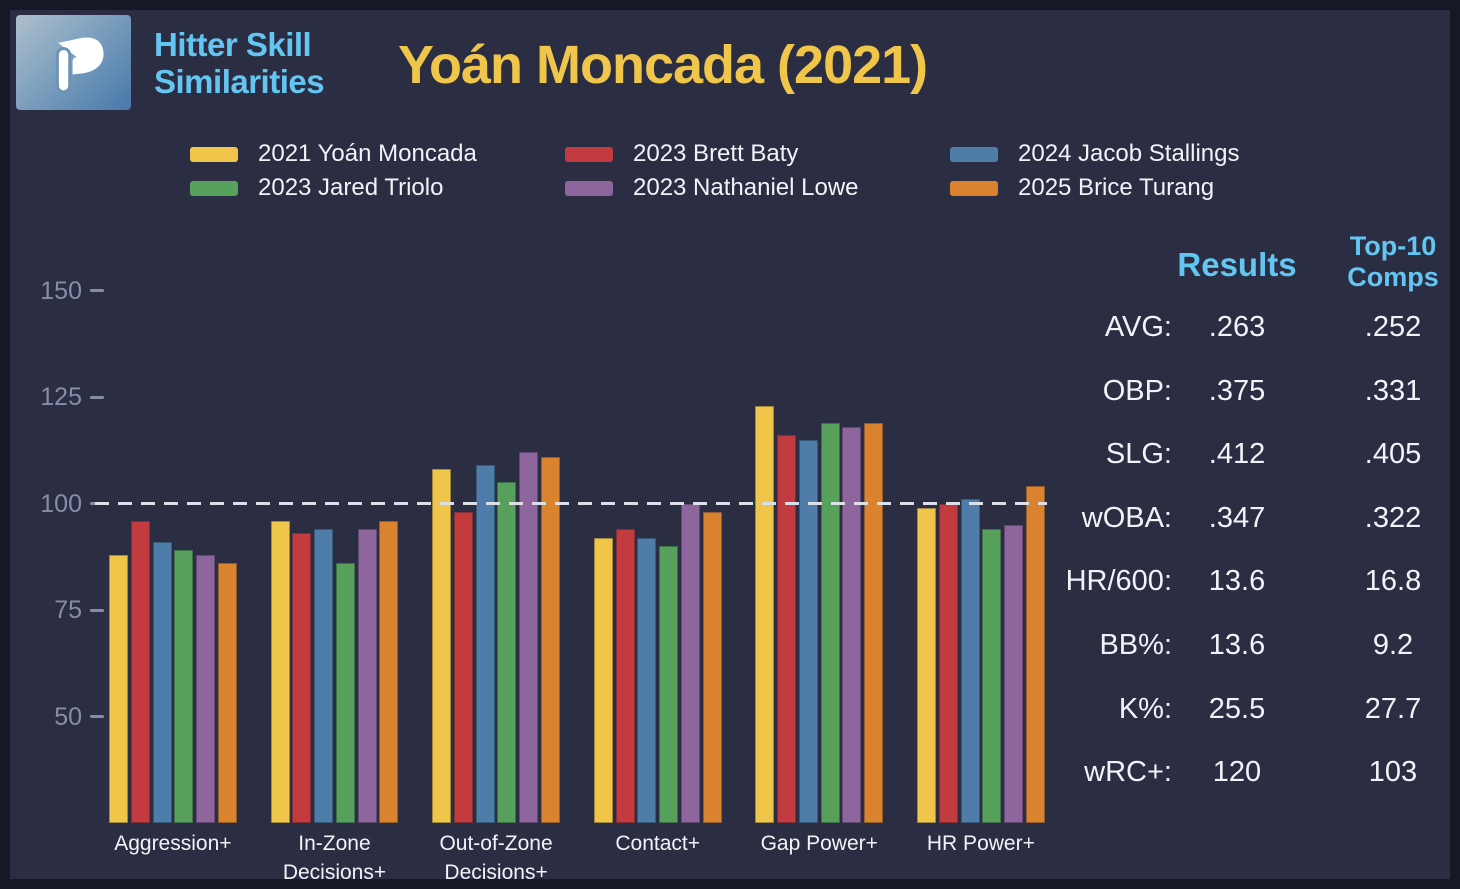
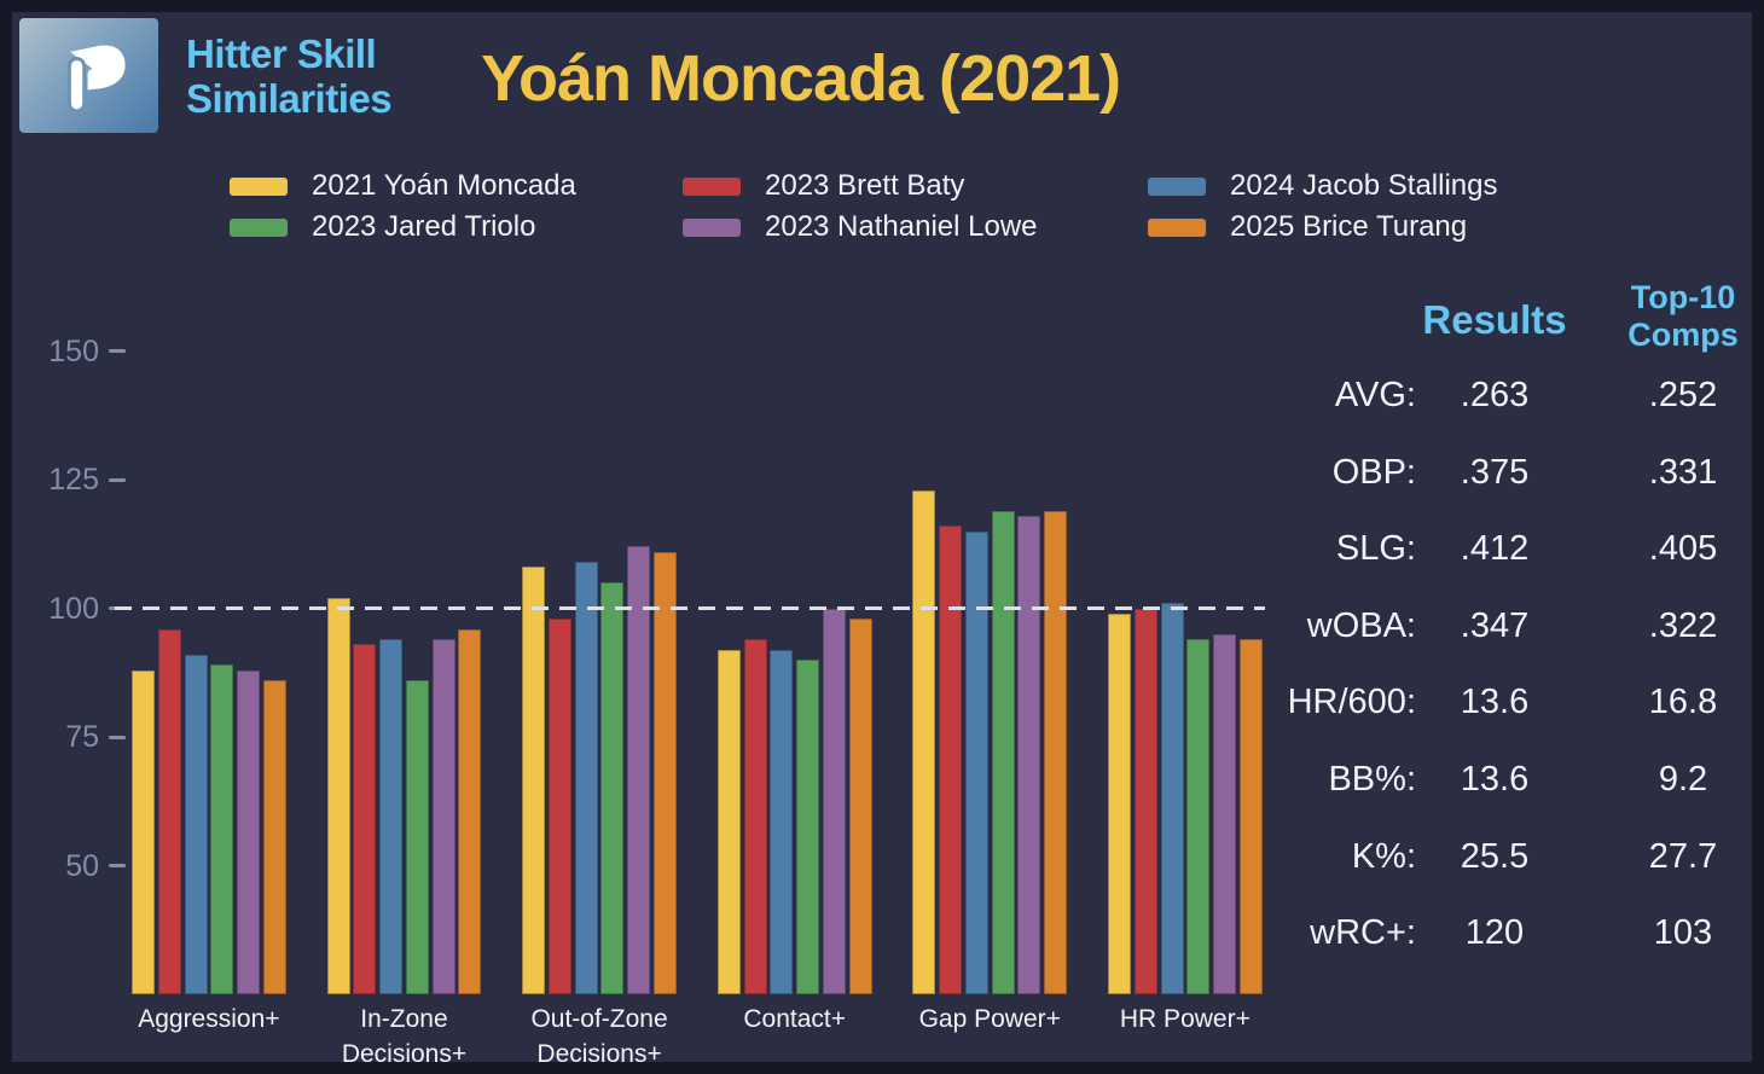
2021 Yoán Moncada/In-Zone Decisions+: 96 -> 102
2025 Brice Turang/HR Power+: 104 -> 94
